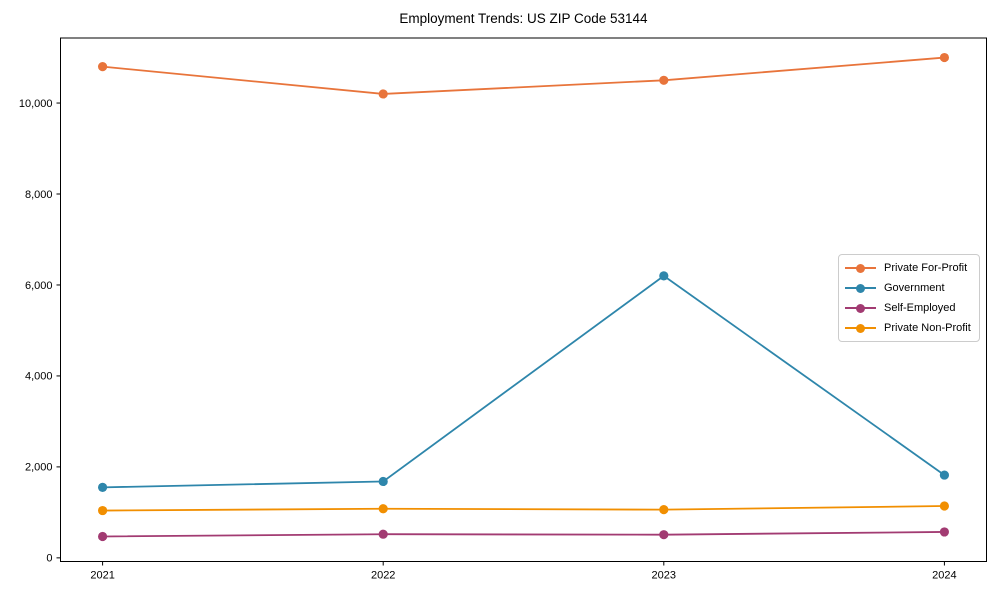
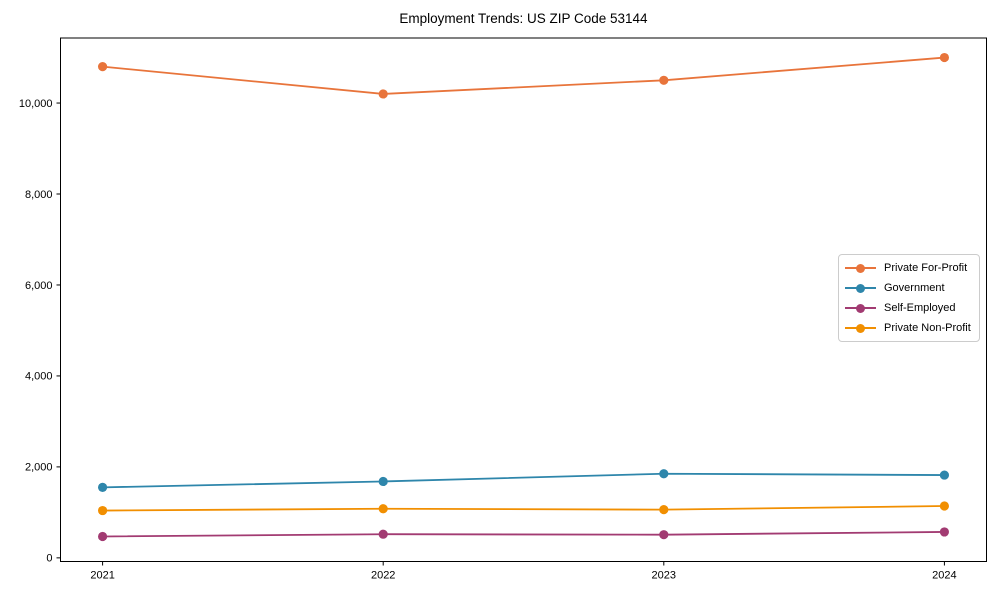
Government/2023: 6200 -> 1800
